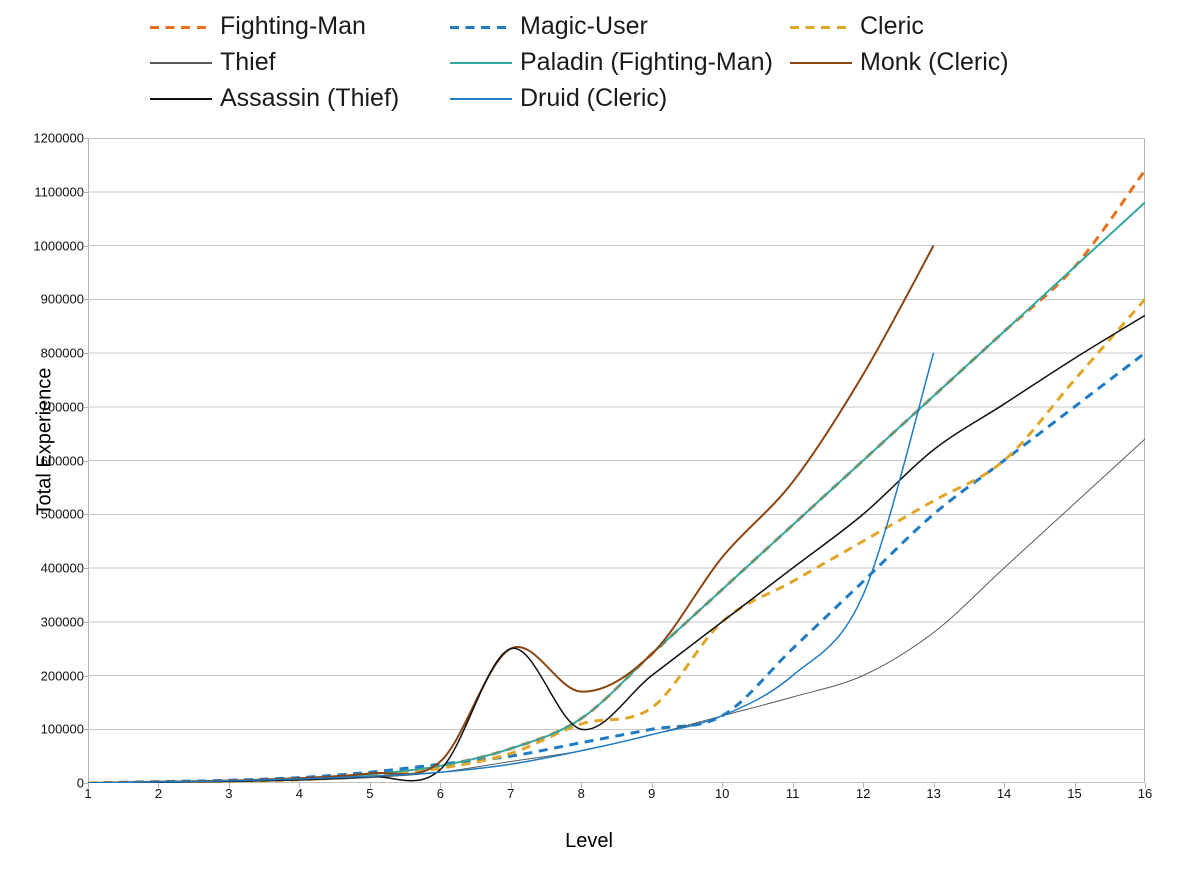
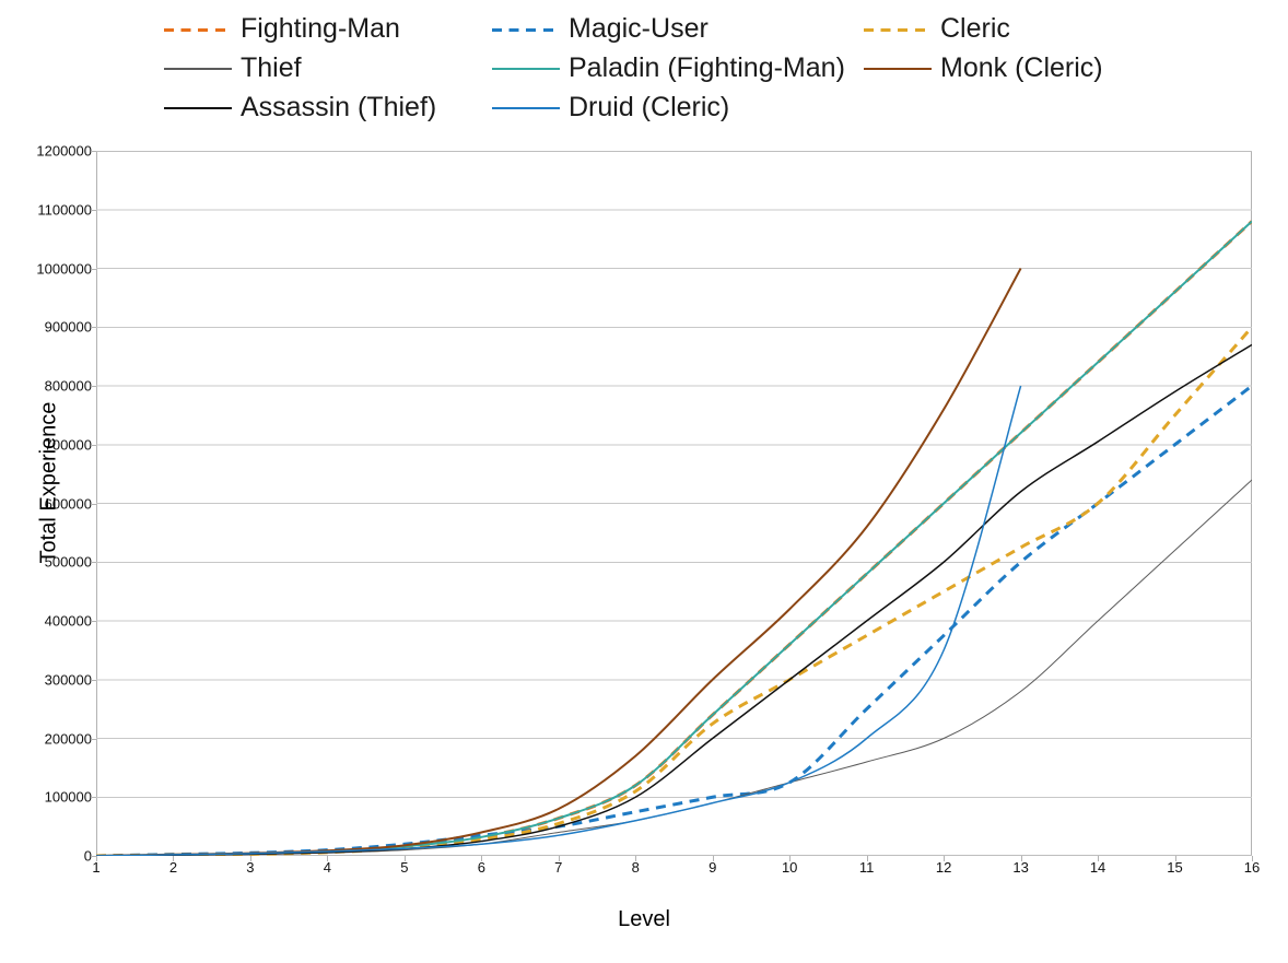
Monk (Cleric)/7: 250000 -> 80000
Assassin (Thief)/7: 250000 -> 50000
Cleric/9: 140000 -> 220000
Monk (Cleric)/9: 240000 -> 300000
Fighting-Man/16: 1140000 -> 1080000
